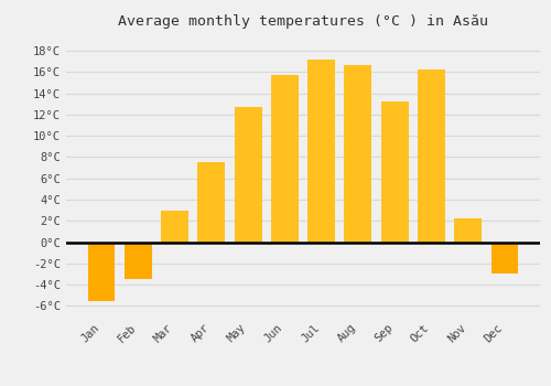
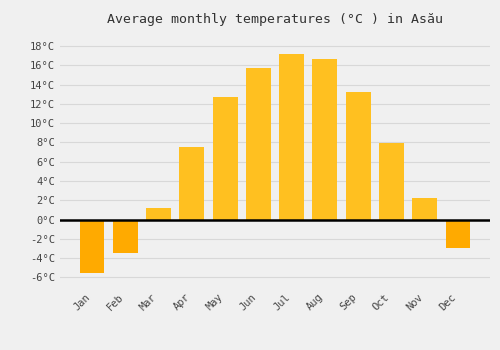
Mar: 3.0°C -> 1.2°C
Oct: 16.2°C -> 7.9°C
